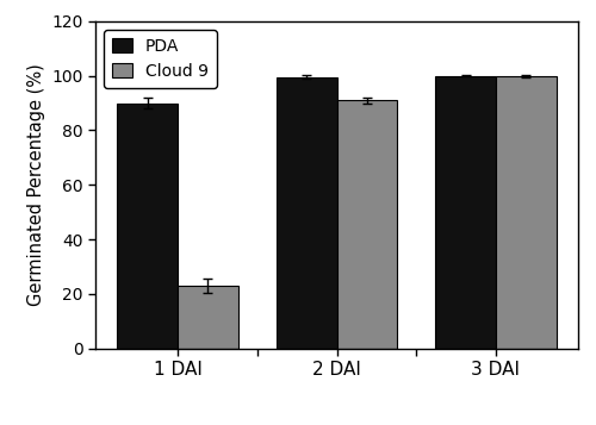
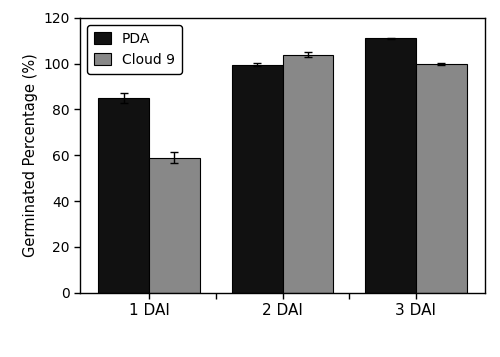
PDA/1 DAI: 90.0 -> 85.0
Cloud 9/1 DAI: 23 -> 59
Cloud 9/2 DAI: 91 -> 104
PDA/3 DAI: 100.0 -> 111.0
